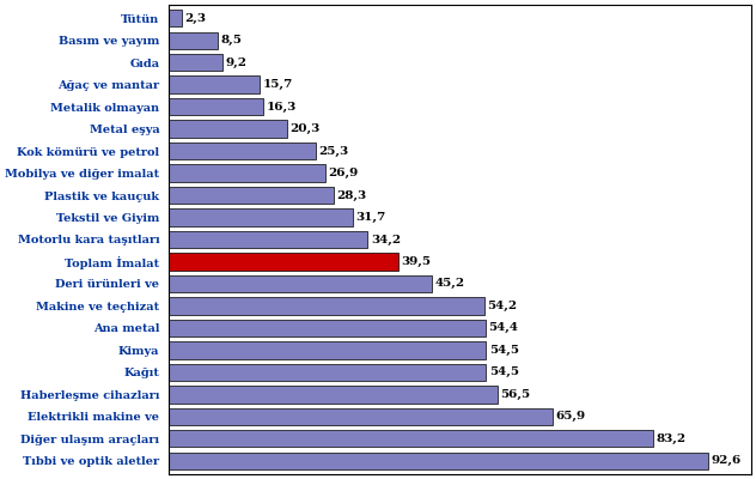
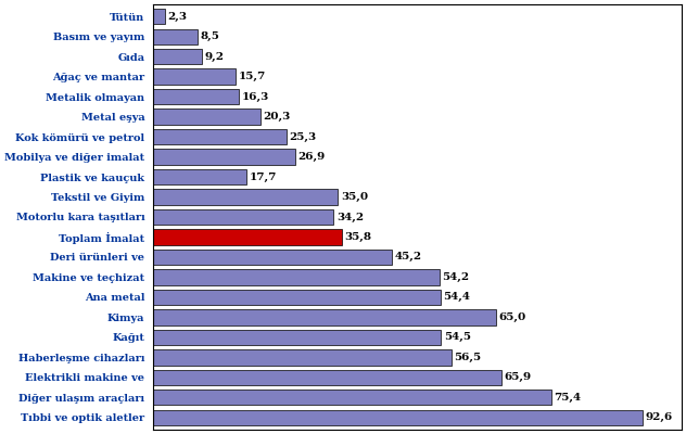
Plastik ve kauçuk: 28,3 -> 17,7
Tekstil ve Giyim: 31,7 -> 35,0
Toplam İmalat: 39,5 -> 35,8
Kimya: 54,5 -> 65,0
Diğer ulaşım araçları: 83,2 -> 75,4
